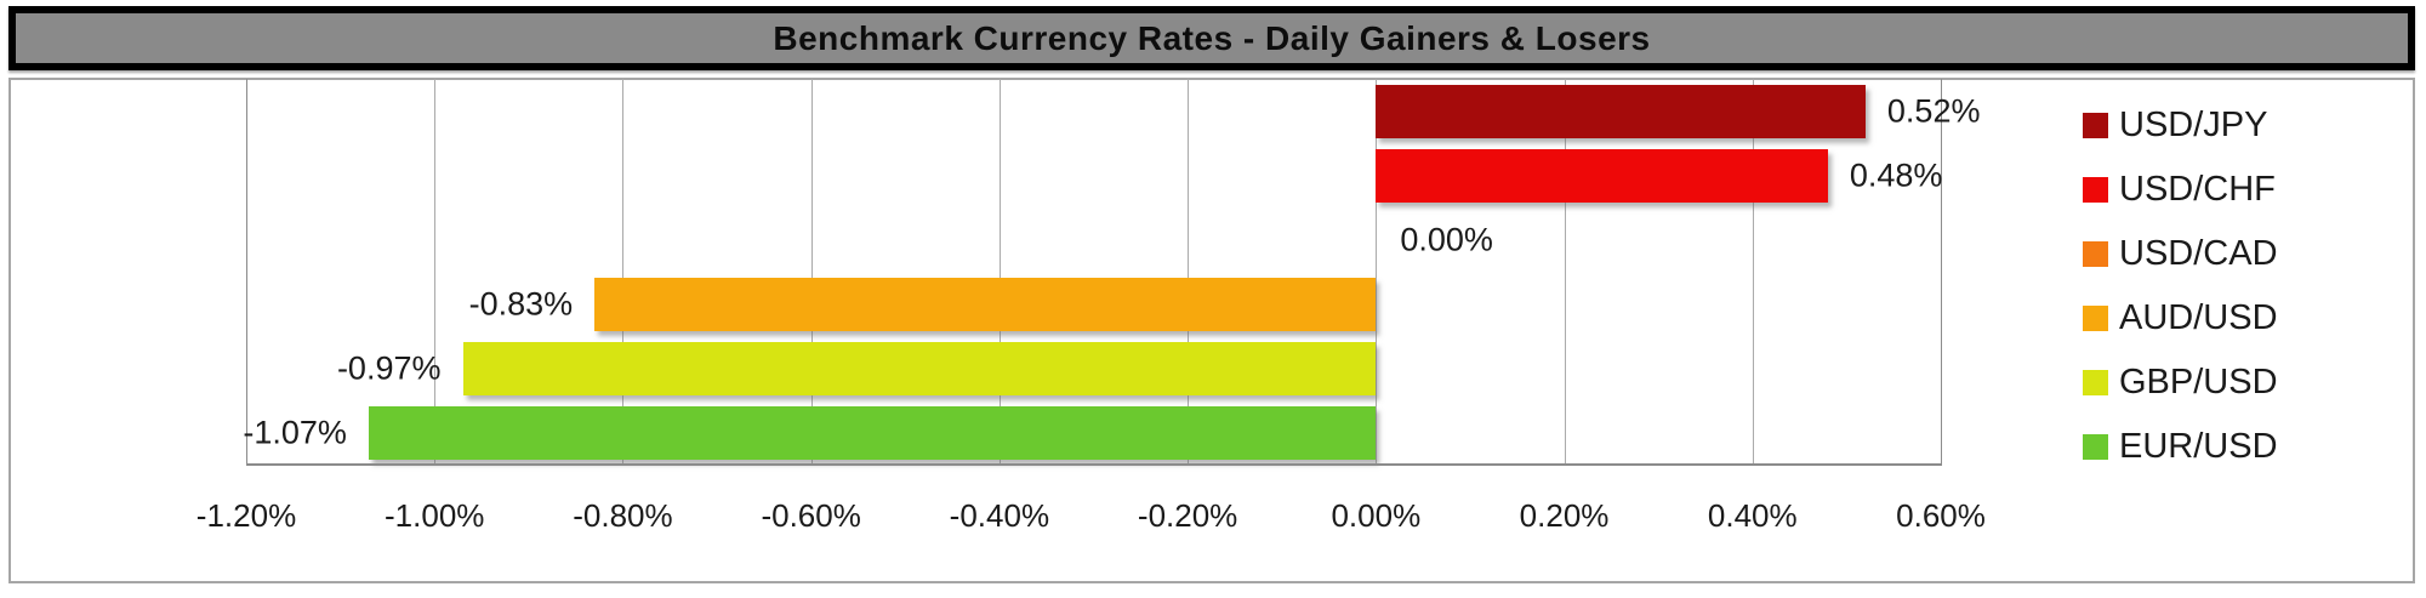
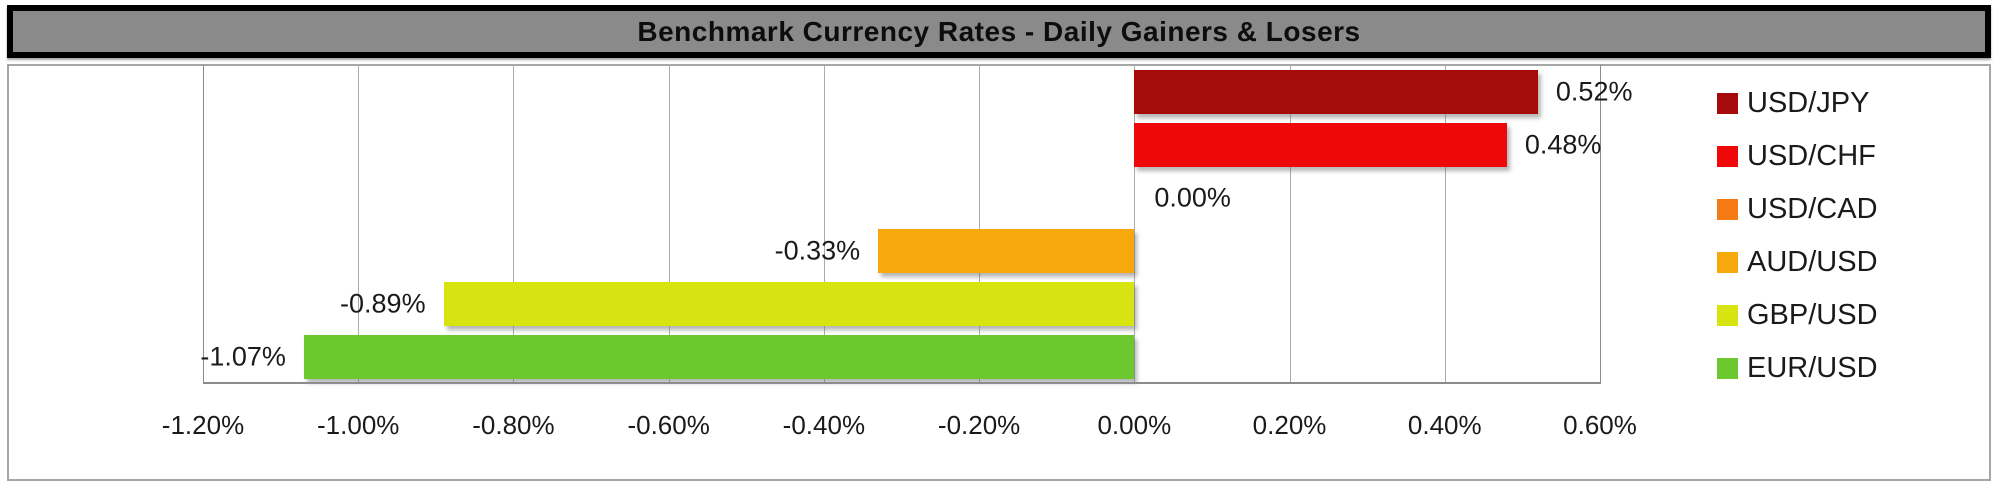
AUD/USD: -0.83% -> -0.33%
GBP/USD: -0.97% -> -0.89%
